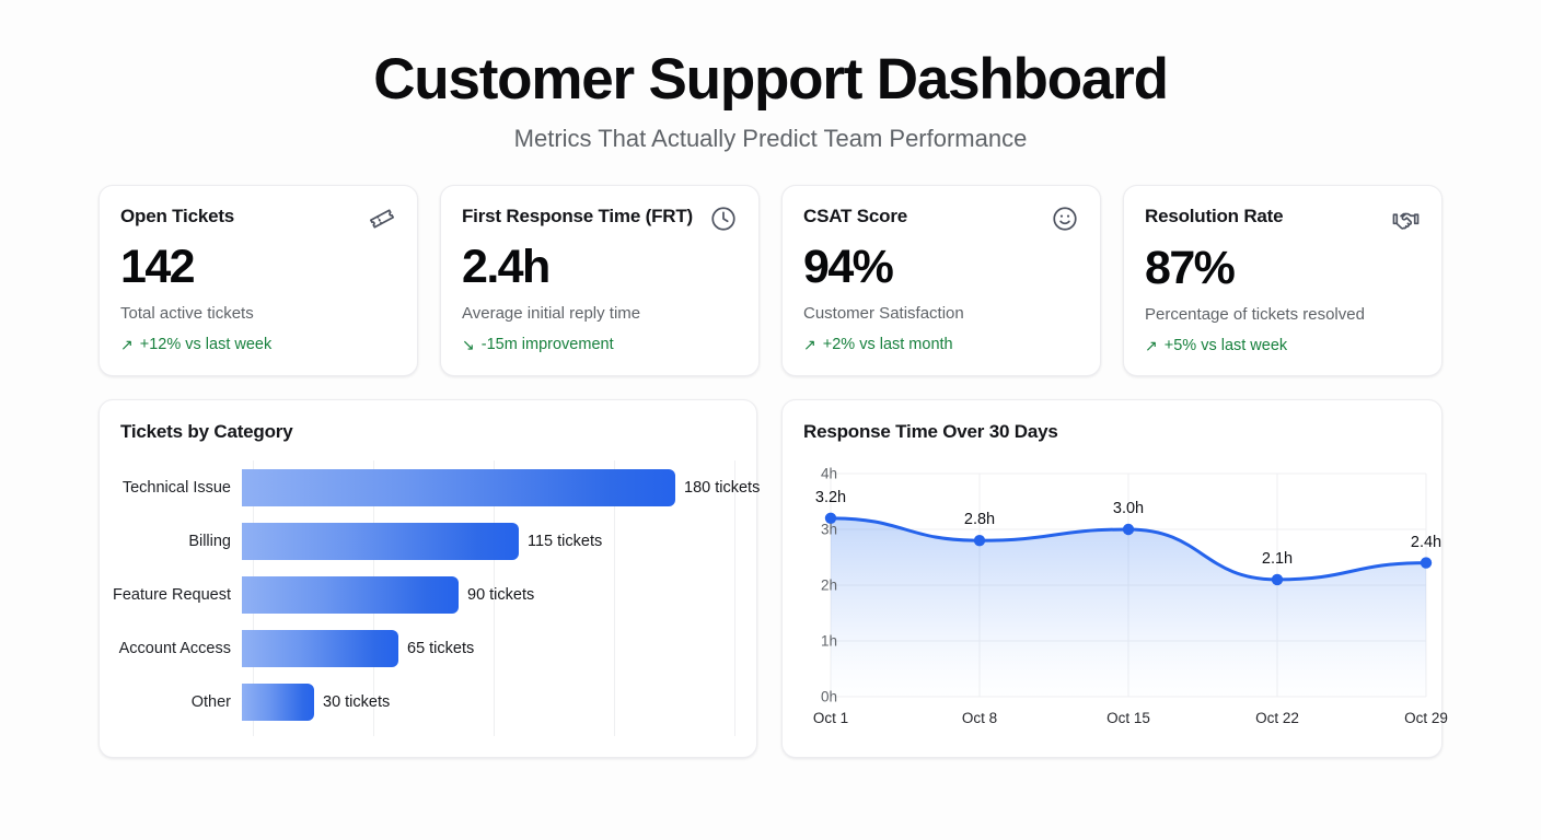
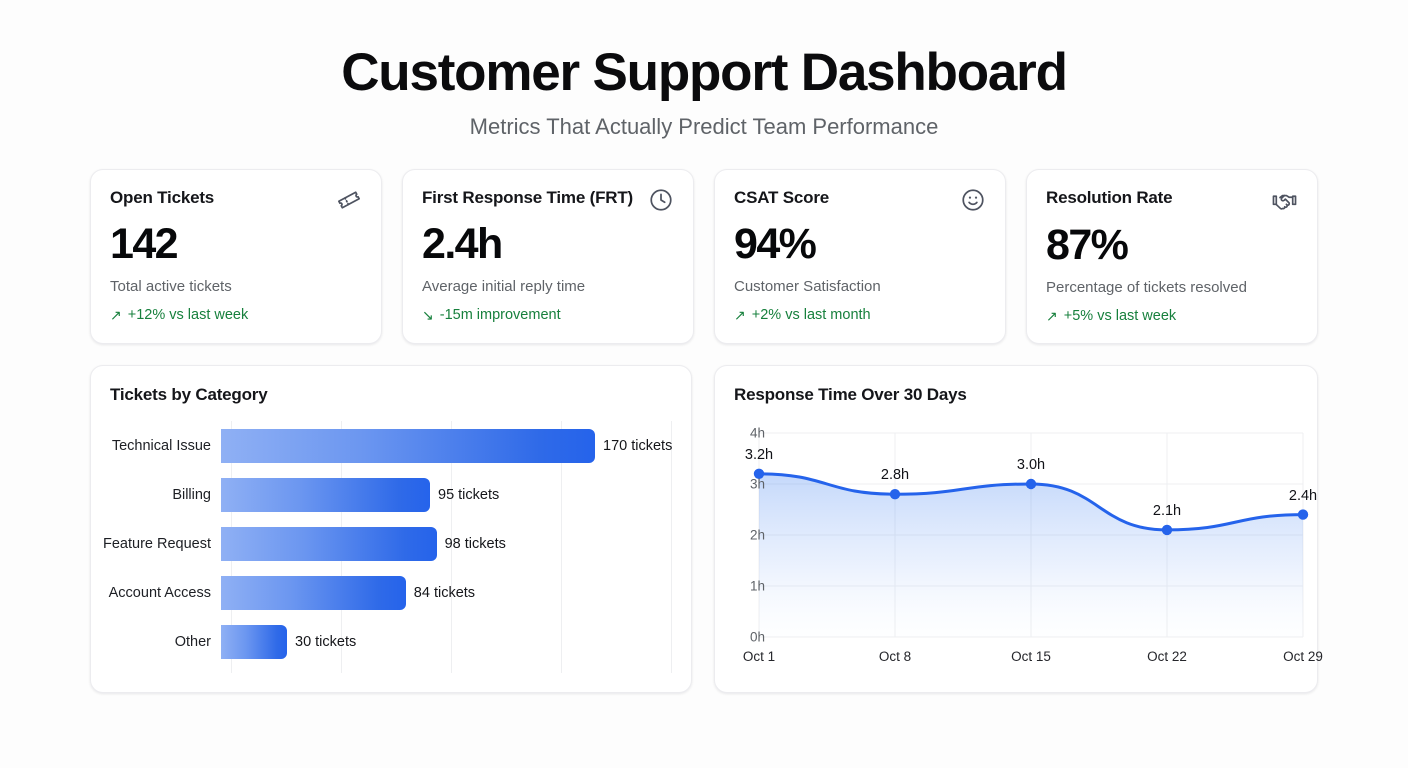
Tickets by Category/Technical Issue: 180 -> 170
Tickets by Category/Billing: 115 -> 95
Tickets by Category/Feature Request: 90 -> 98
Tickets by Category/Account Access: 65 -> 84
